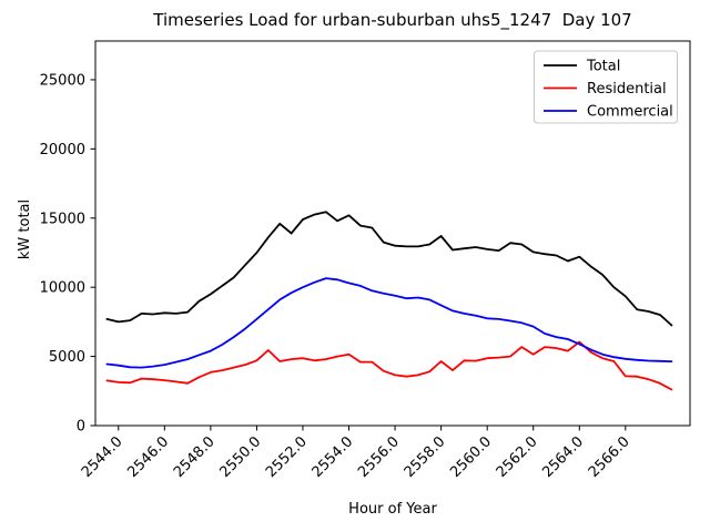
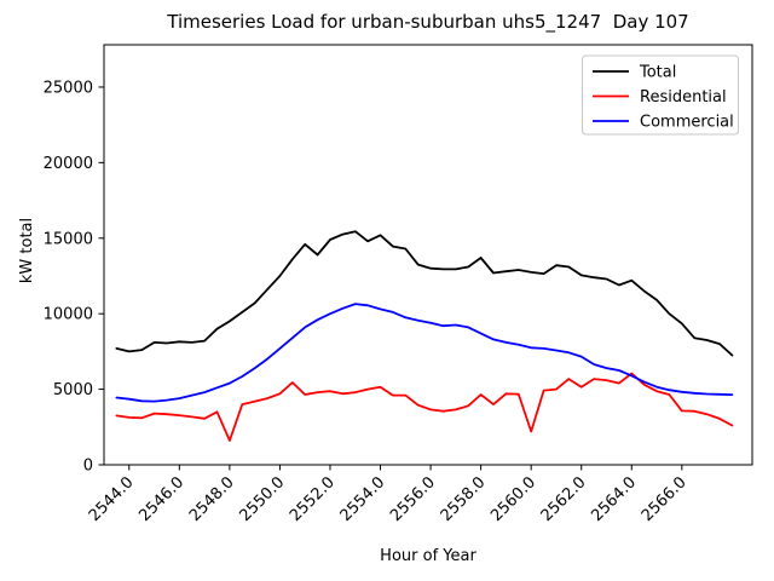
Residential/2548.0: 3800 -> 1600
Residential/2560.0: 4900 -> 2200
